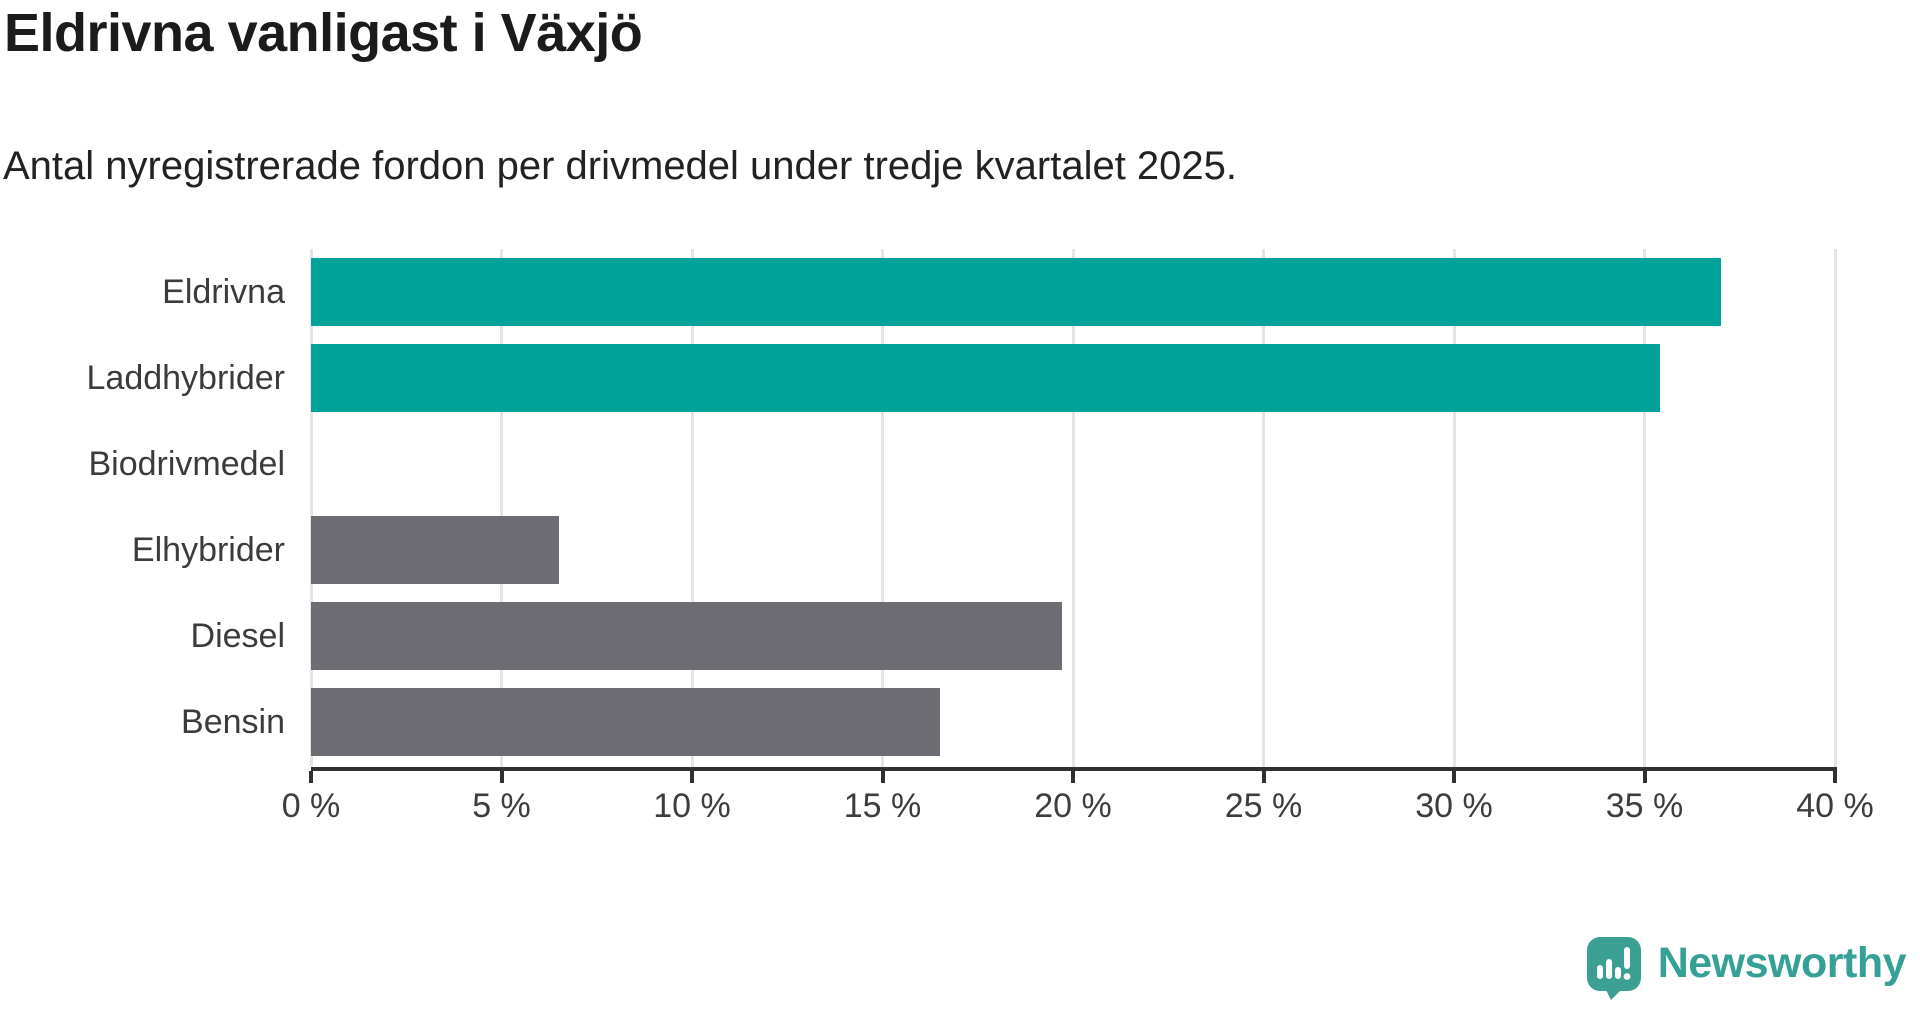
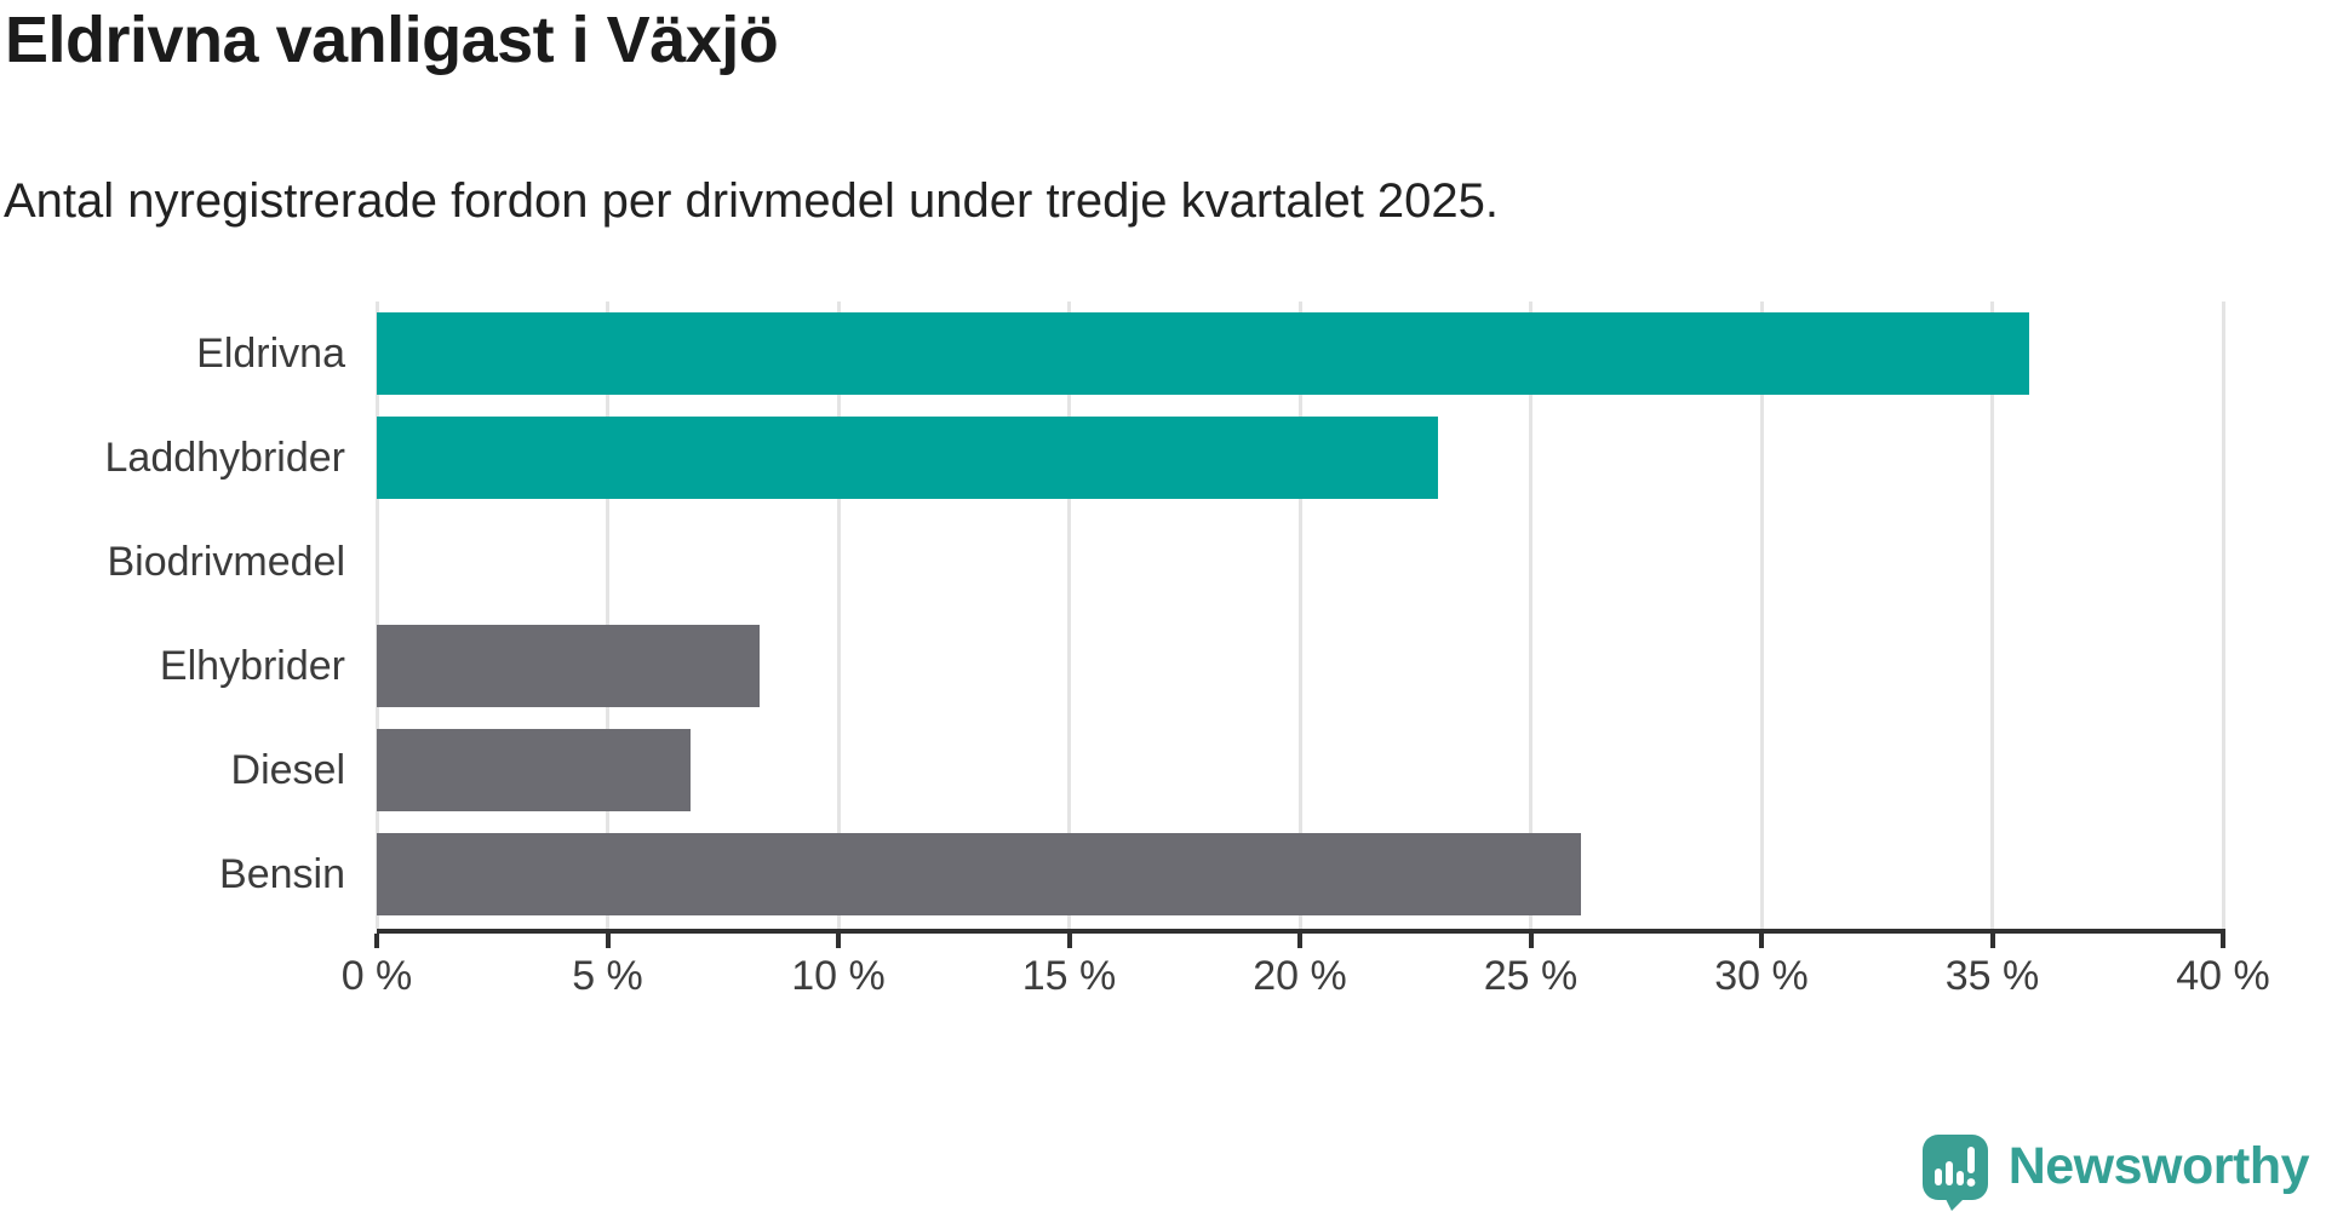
Eldrivna: 37.0% -> 35.8%
Laddhybrider: 35.4% -> 23.0%
Elhybrider: 6.5% -> 8.3%
Diesel: 19.7% -> 6.8%
Bensin: 16.5% -> 26.1%
